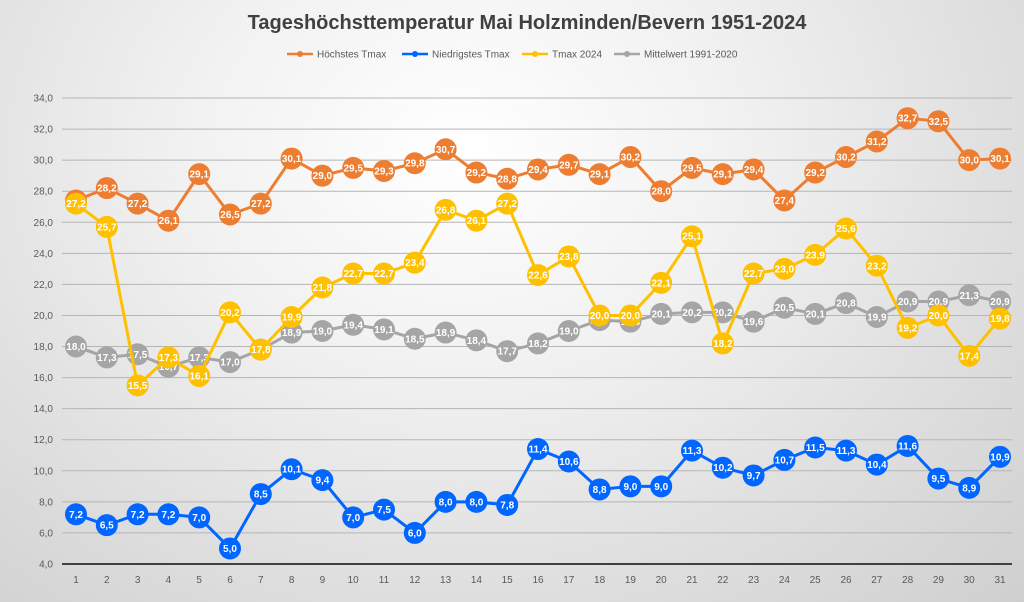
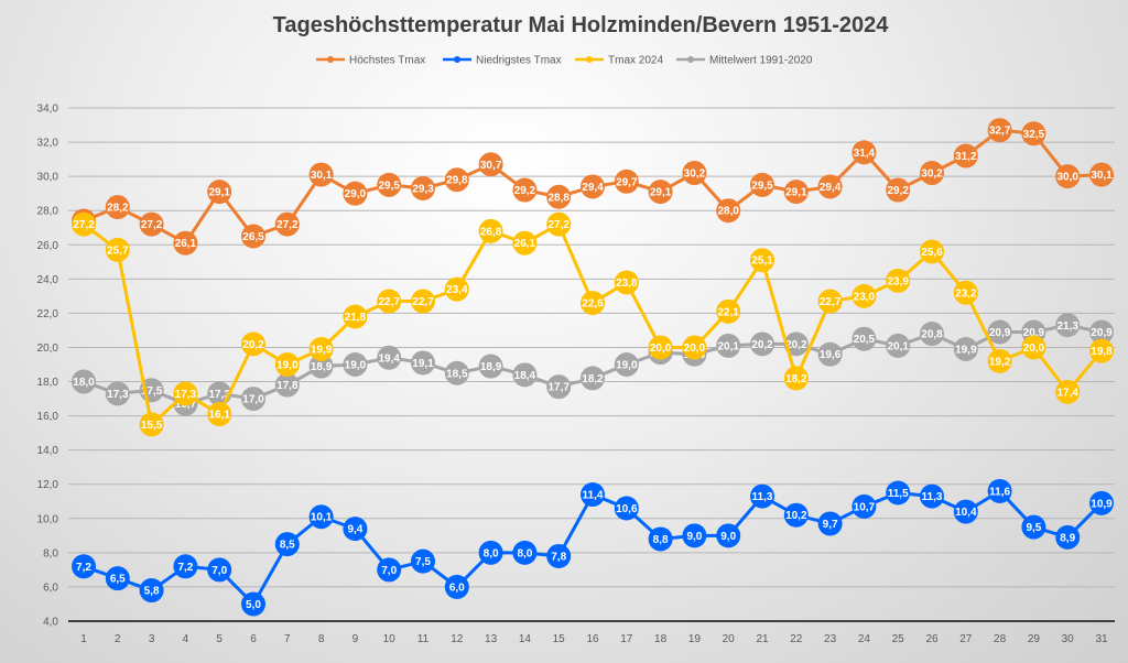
Niedrigstes Tmax/3: 7,2 -> 5,8
Tmax 2024/7: 17,8 -> 19,0
Höchstes Tmax/24: 27,4 -> 31,4
